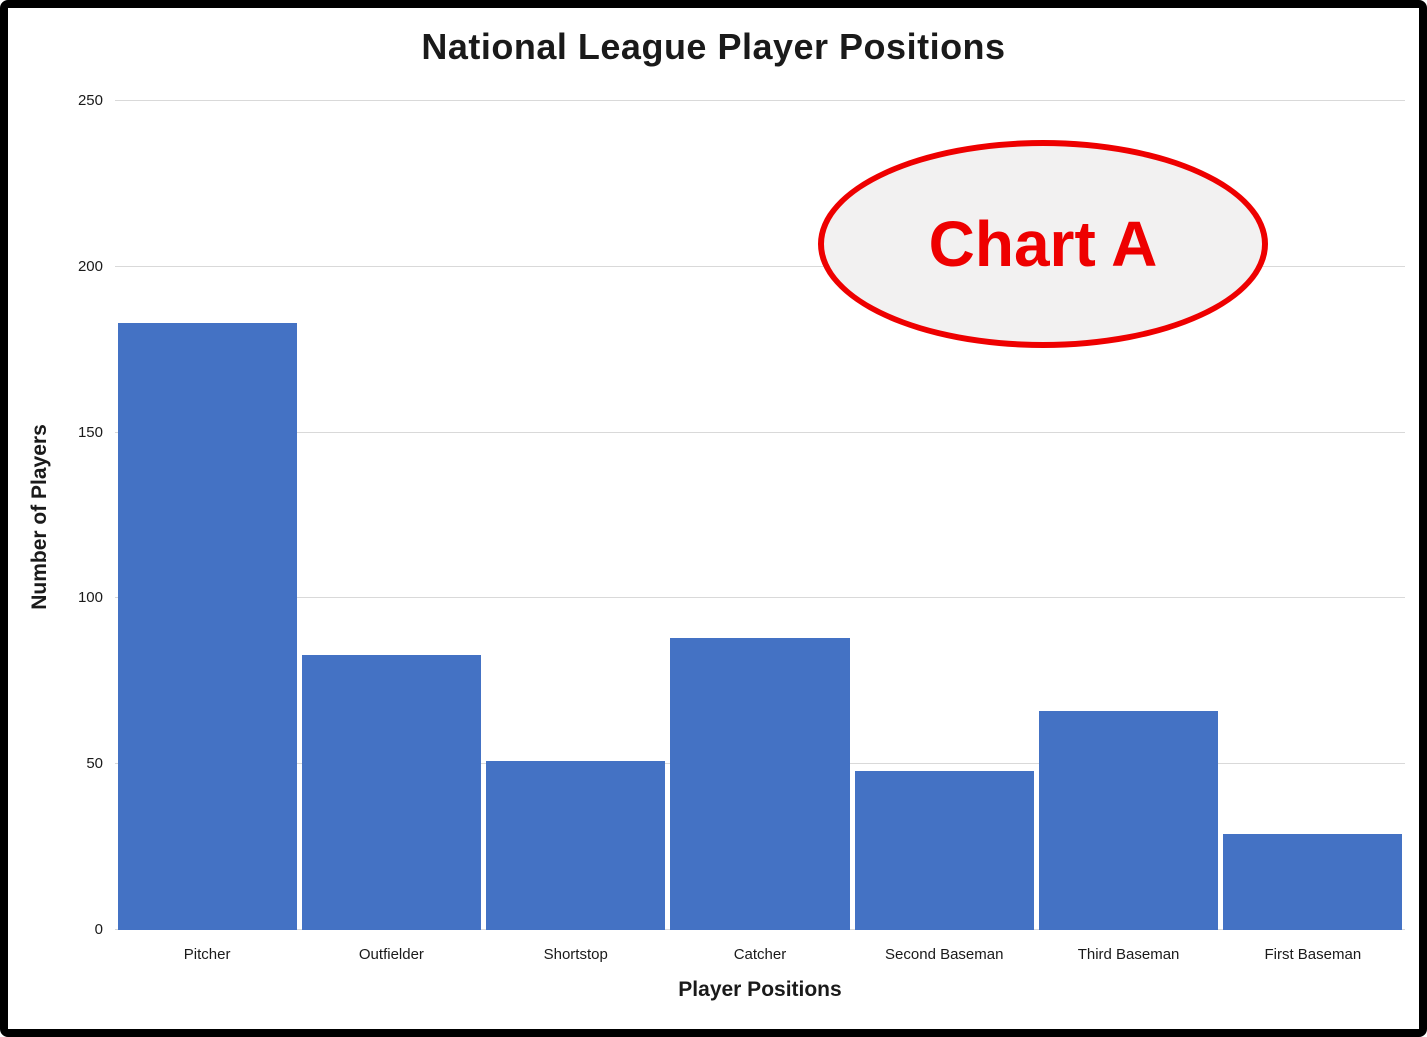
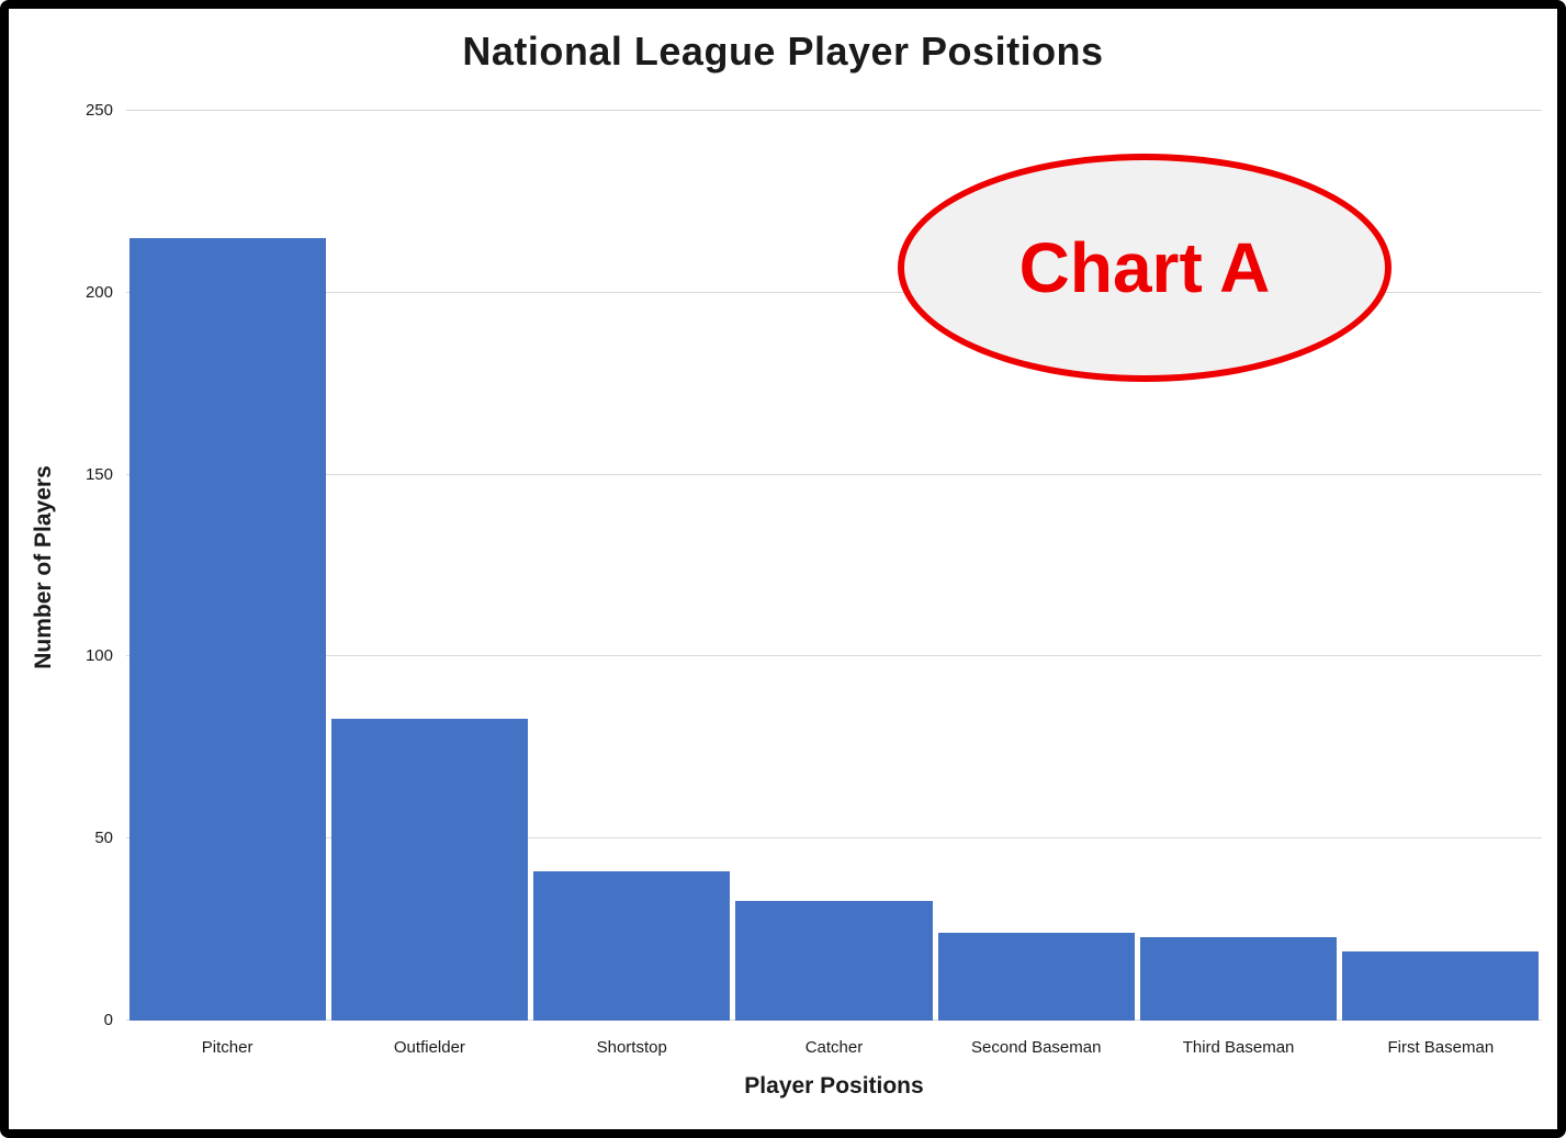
Pitcher: 183 -> 215
Shortstop: 51 -> 41
Catcher: 88 -> 33
Second Baseman: 48 -> 24
Third Baseman: 66 -> 23
First Baseman: 29 -> 19
